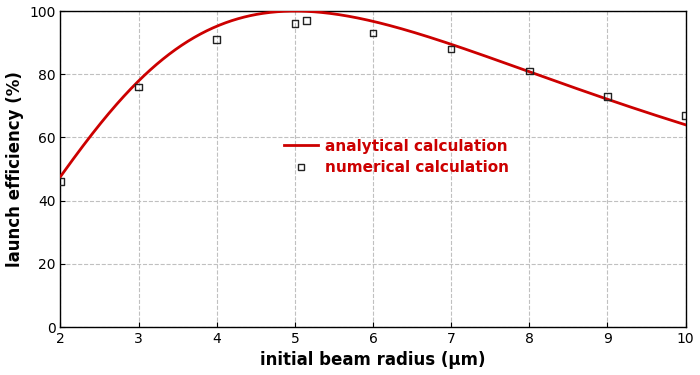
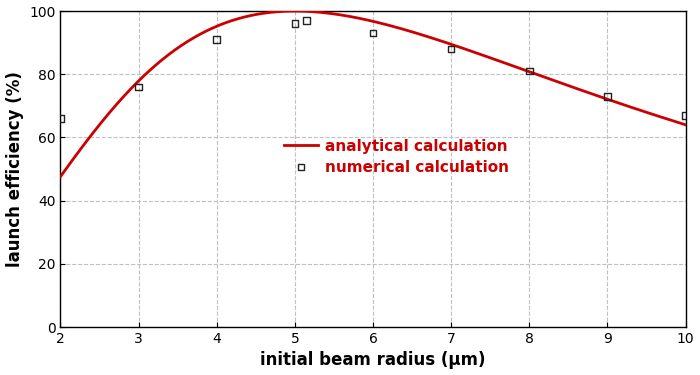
numerical calculation/2: 46 -> 66
